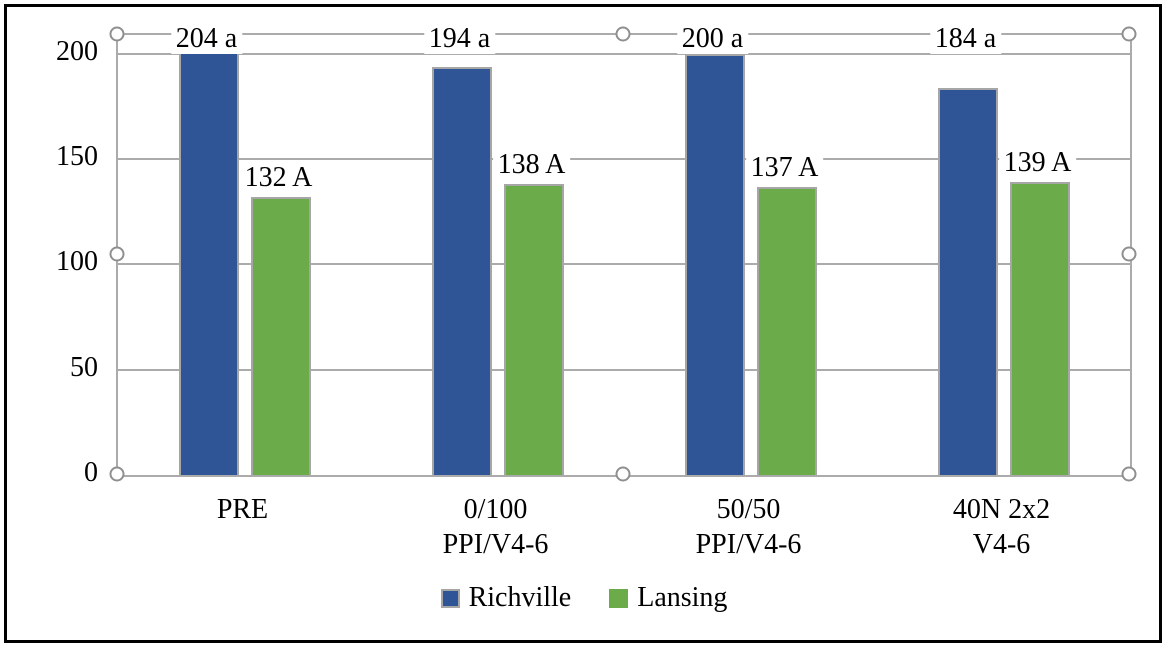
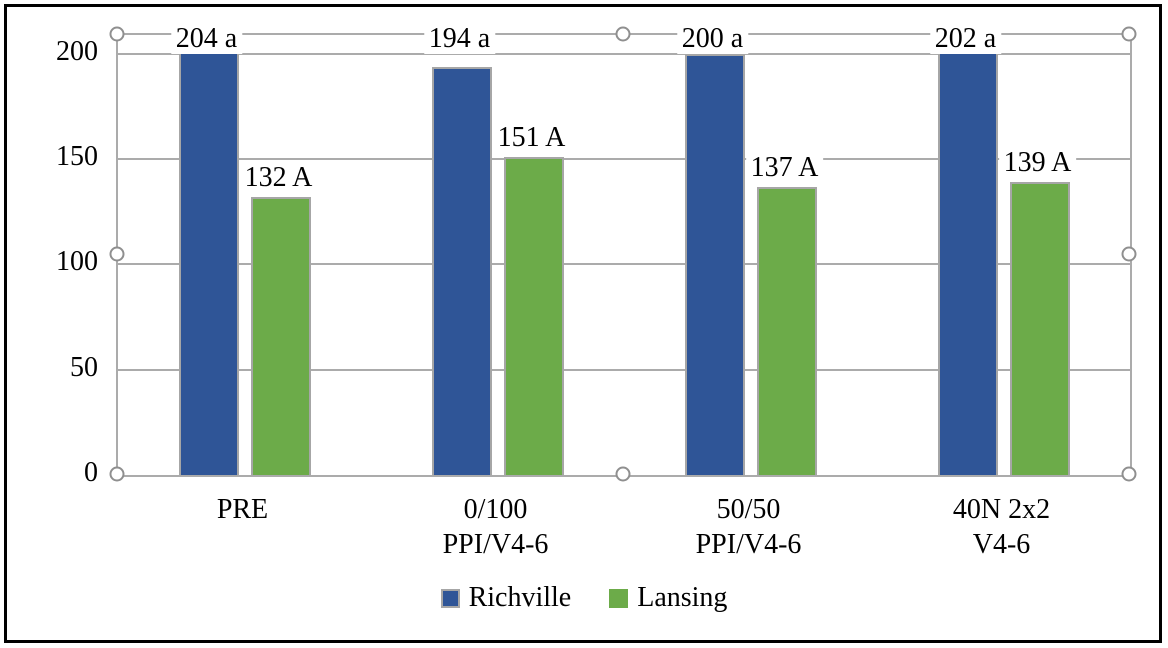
Lansing/0/100 PPI/V4-6: 138 -> 151
Richville/40N 2x2 V4-6: 184 -> 202
